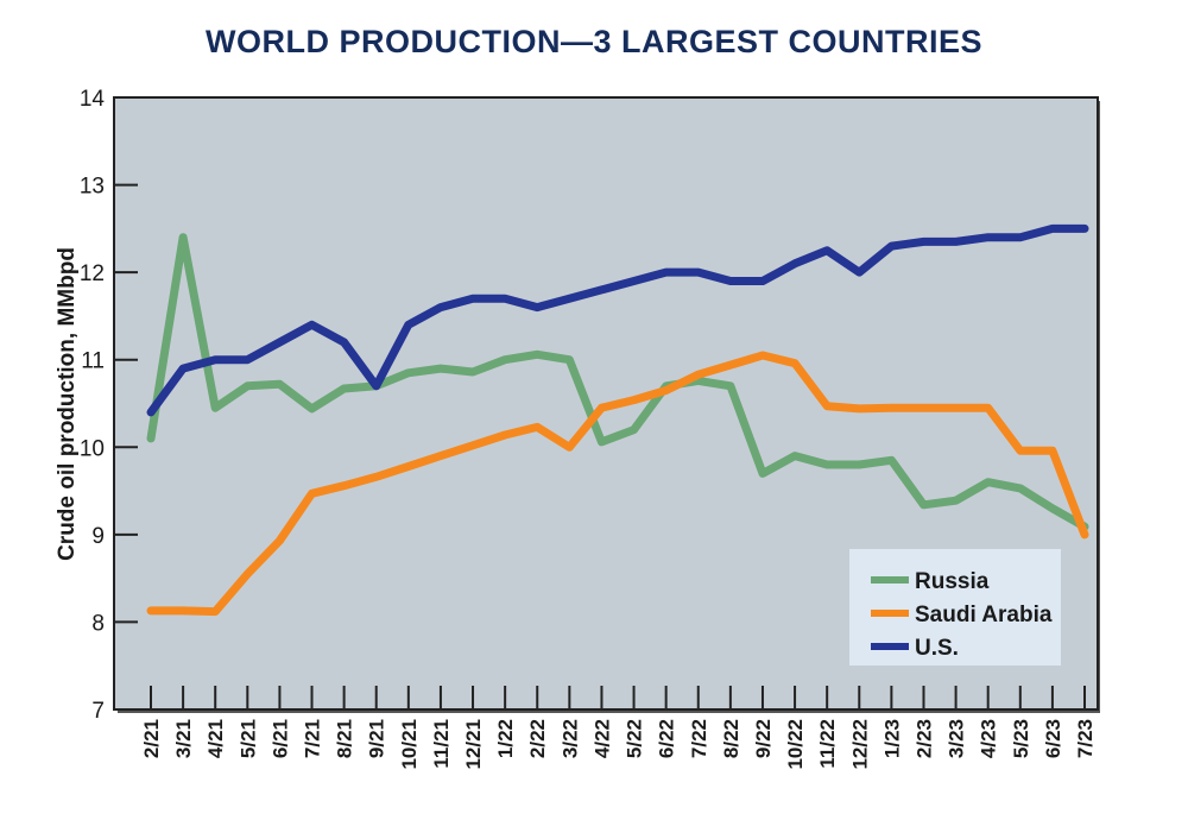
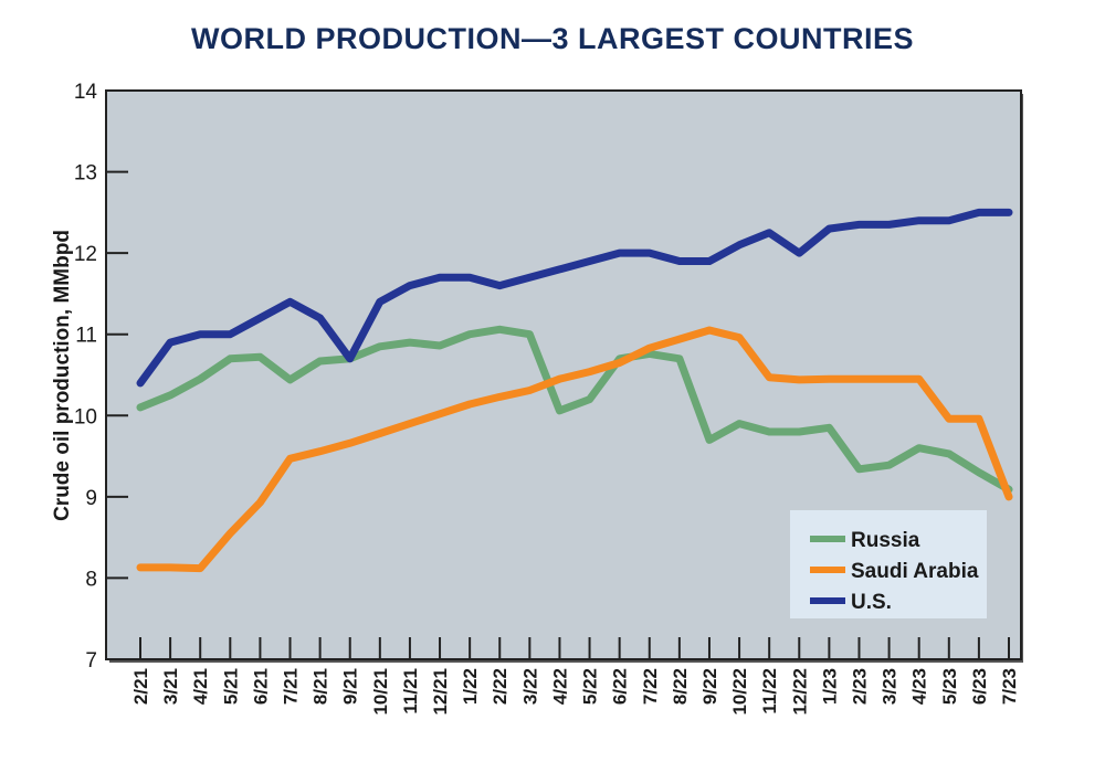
Russia/3/21: 12.4 -> 10.2
Saudi Arabia/3/22: 10.0 -> 10.3
